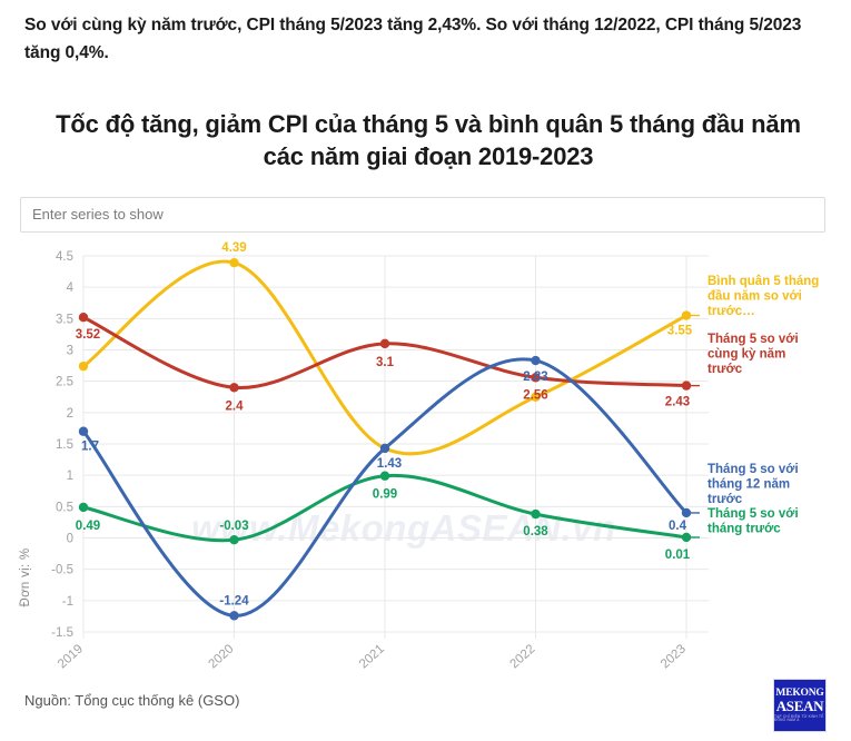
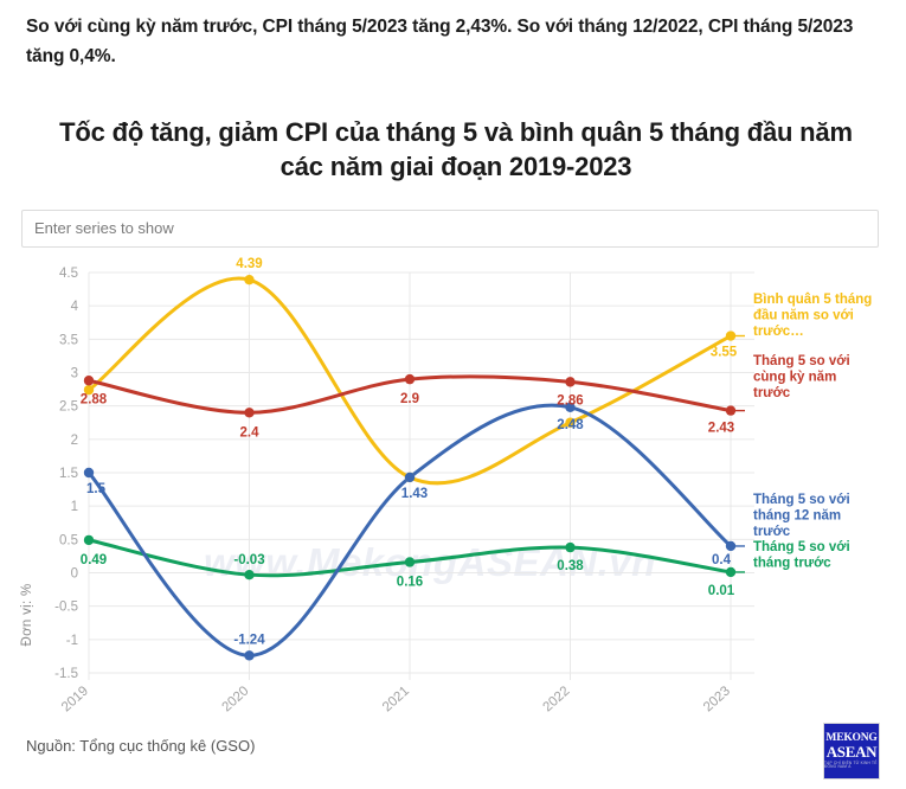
Tháng 5 so với tháng 12 năm trước/2019: 1.7 -> 1.5
Tháng 5 so với cùng kỳ năm trước/2019: 3.52 -> 2.88
Tháng 5 so với cùng kỳ năm trước/2021: 3.1 -> 2.9
Tháng 5 so với tháng trước/2021: 0.99 -> 0.16
Tháng 5 so với tháng 12 năm trước/2022: 2.83 -> 2.48
Tháng 5 so với cùng kỳ năm trước/2022: 2.56 -> 2.86
